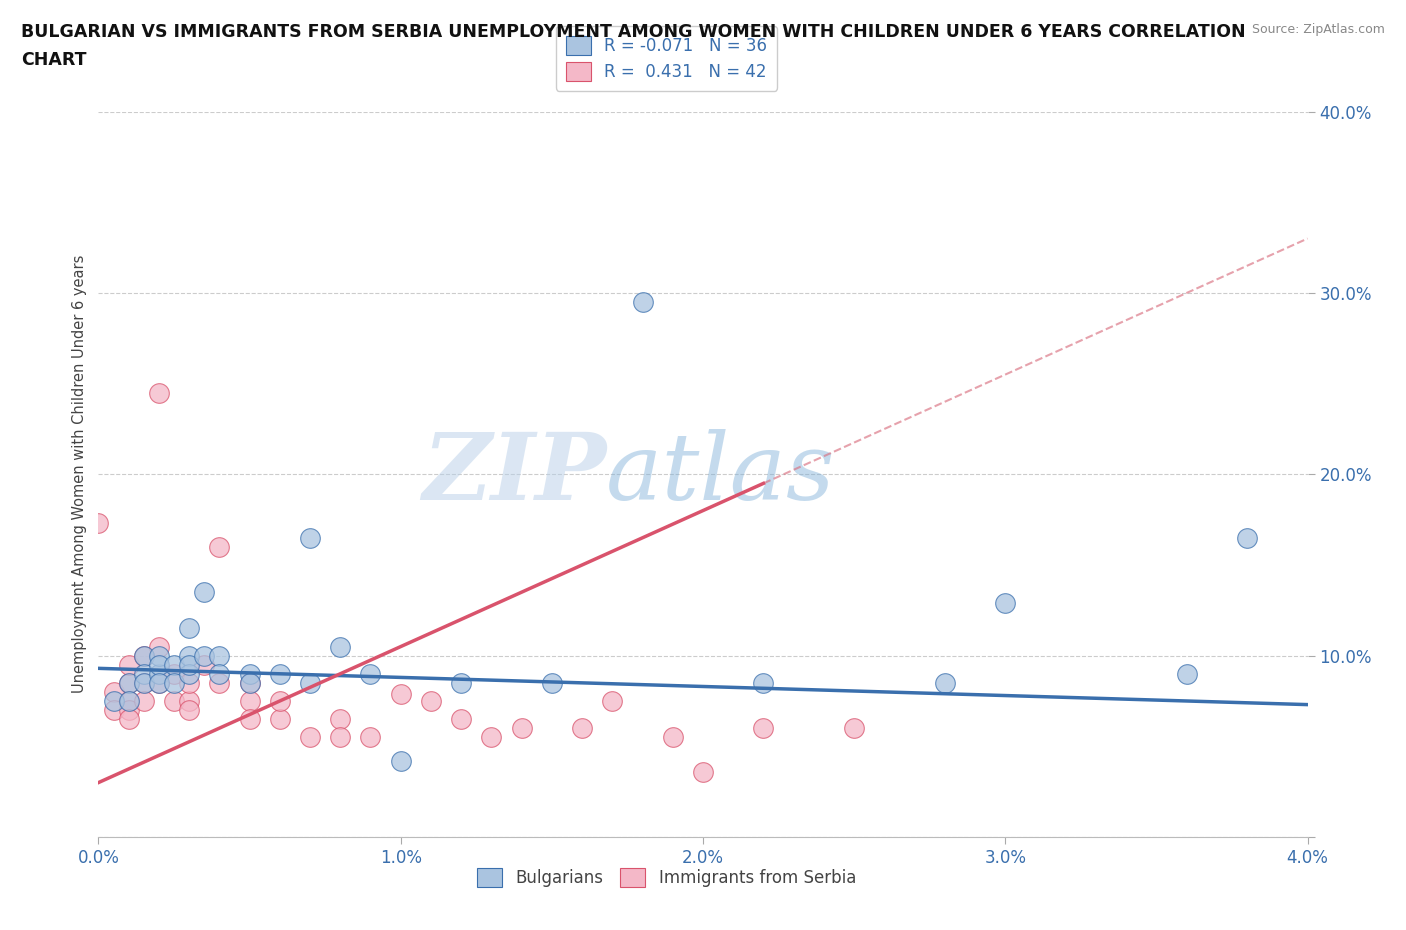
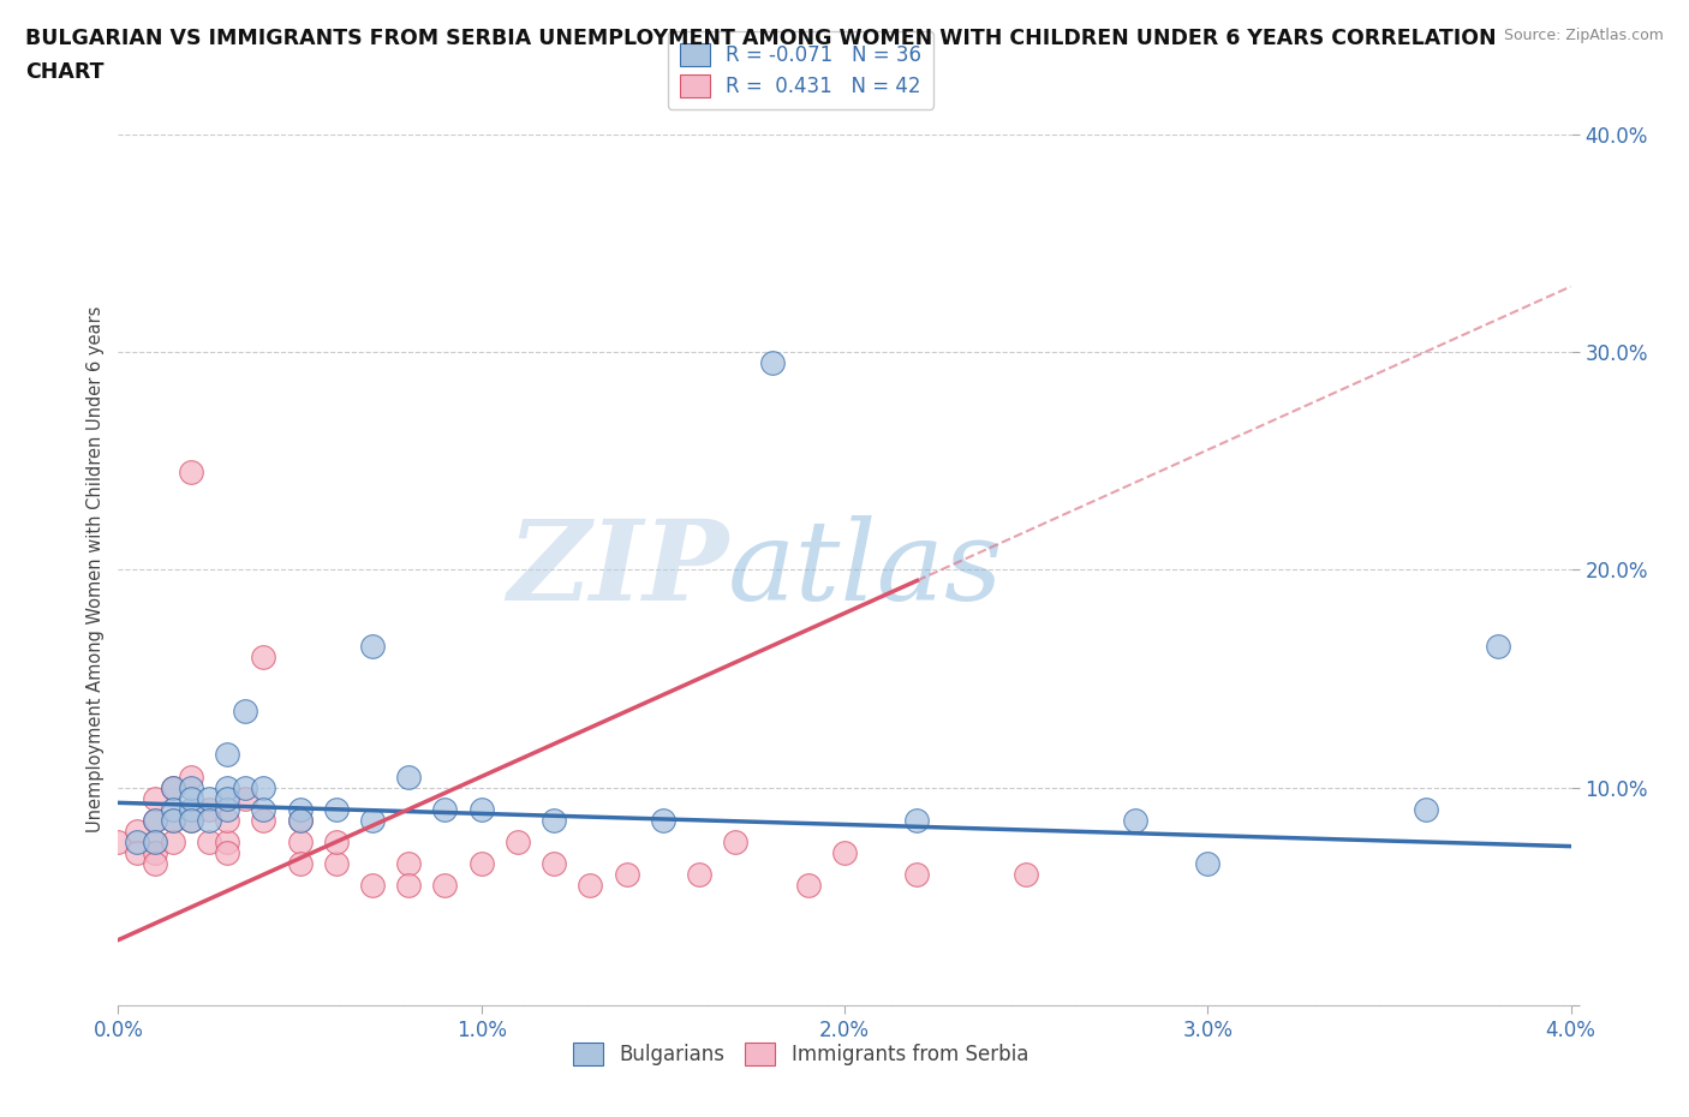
Immigrants from Serbia/0.0%: 17.3% -> 7.5%
Bulgarians/1.0%: 4.2% -> 9.0%
Immigrants from Serbia/1.0%: 7.9% -> 6.5%
Immigrants from Serbia/2.0%: 3.6% -> 7.0%
Bulgarians/3.0%: 12.9% -> 6.5%
